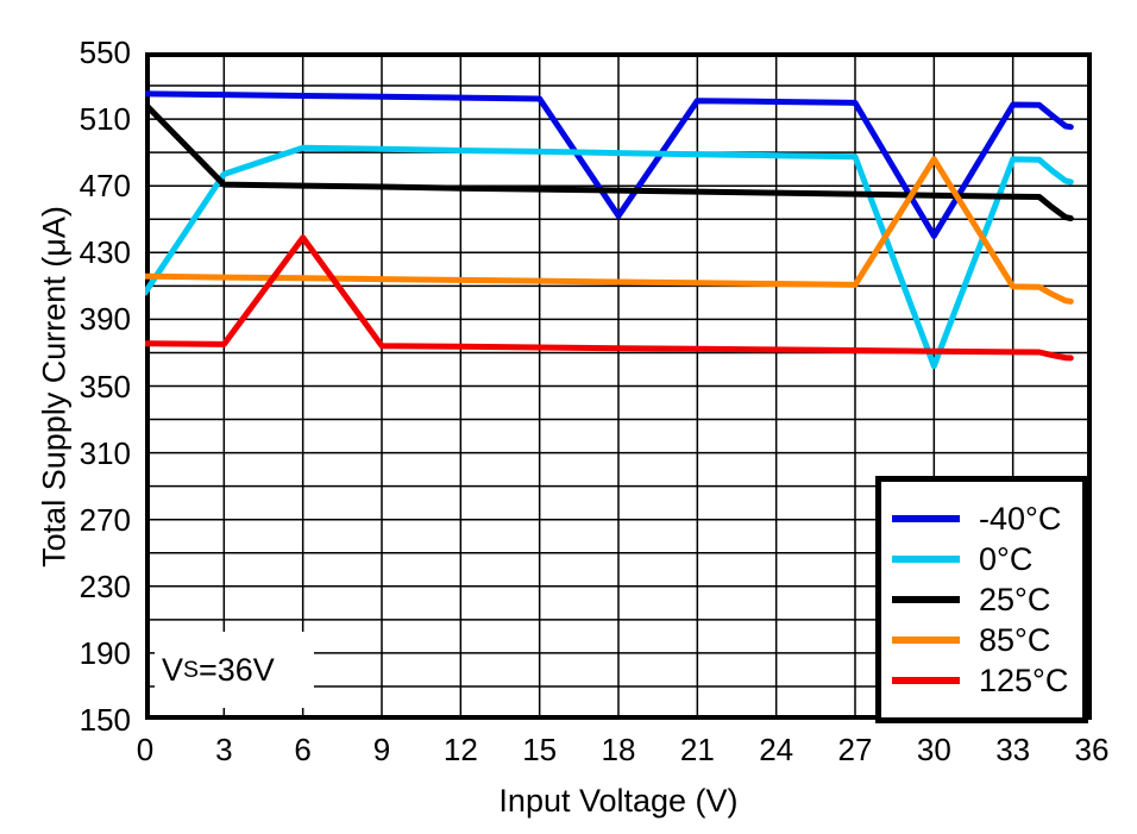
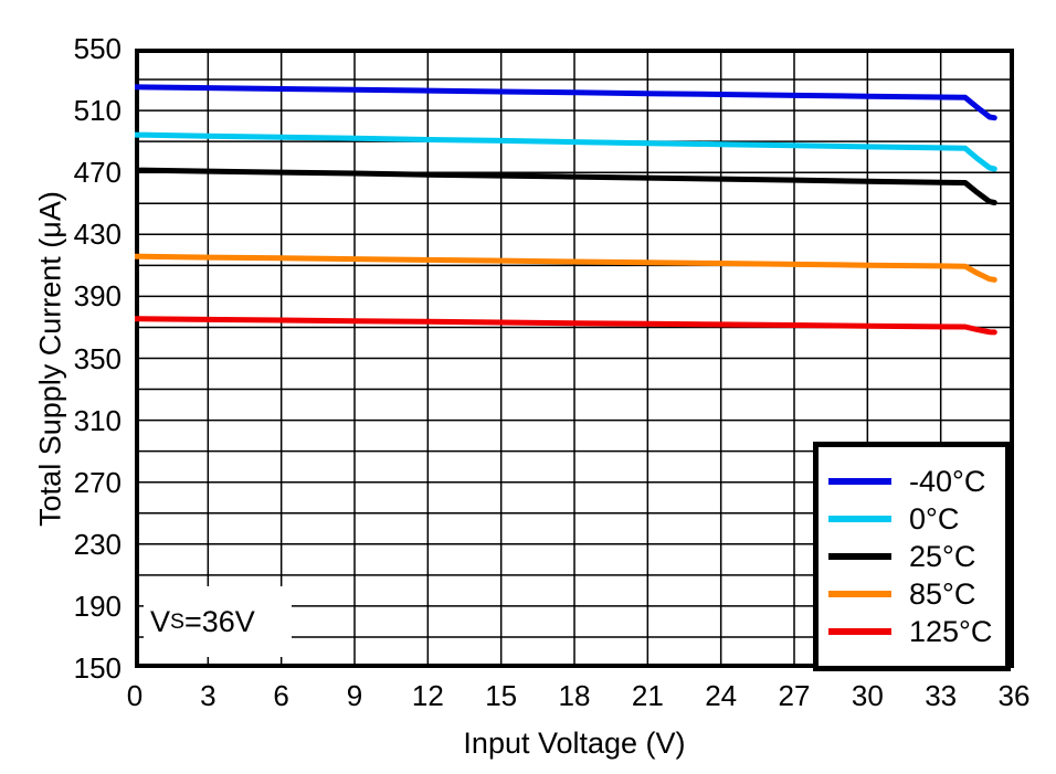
0°C/0: 406 -> 494
25°C/0: 519 -> 472
0°C/3: 477 -> 494
125°C/6: 439 -> 375
-40°C/18: 452 -> 522
-40°C/30: 440 -> 519
0°C/30: 362 -> 487
85°C/30: 486 -> 410
